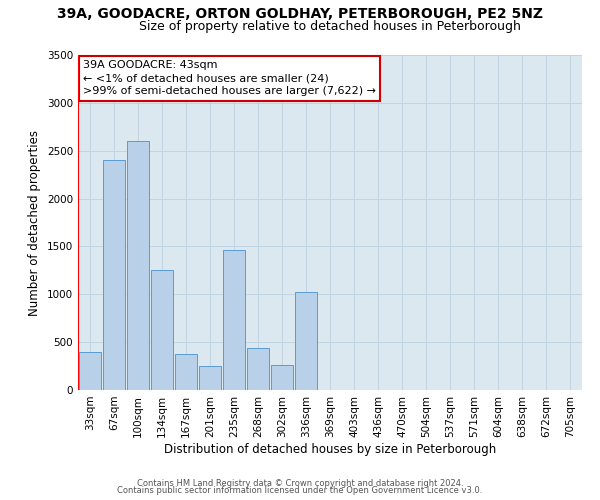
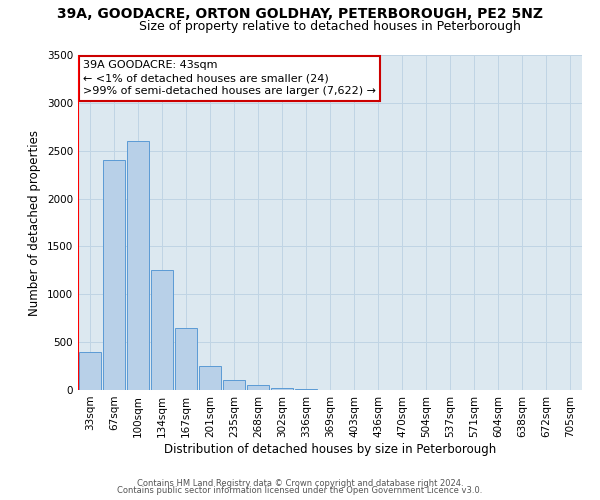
167sqm: 380 -> 650
235sqm: 1460 -> 100
268sqm: 440 -> 50
302sqm: 260 -> 20
336sqm: 1020 -> 10
